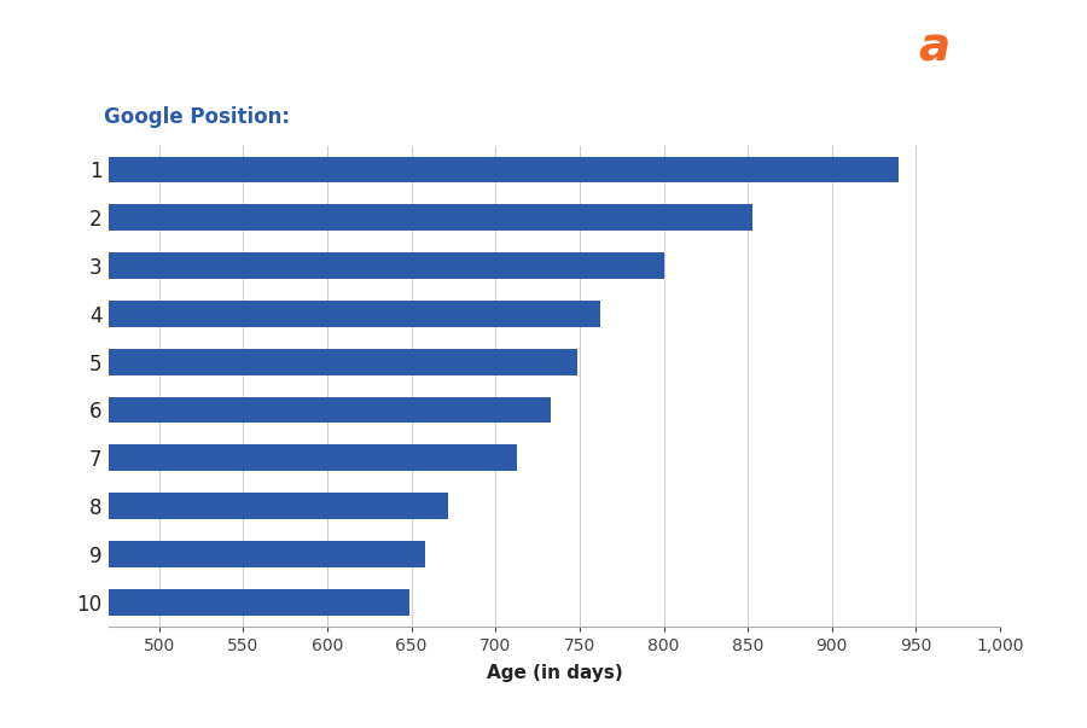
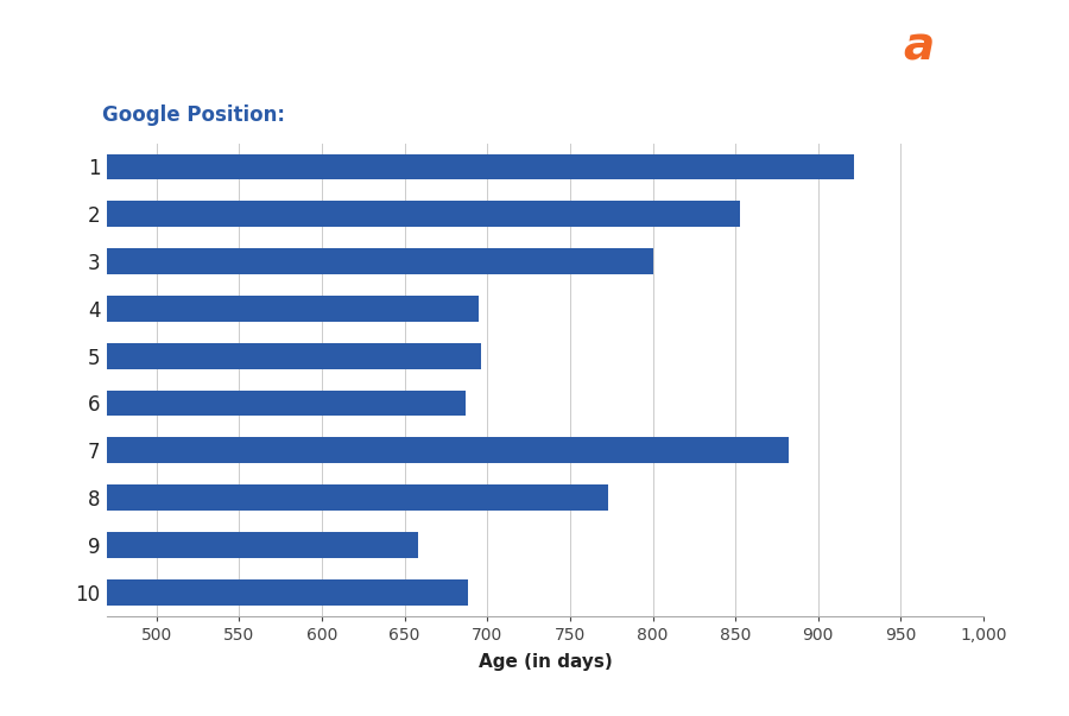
1: 940 -> 922
4: 762 -> 695
5: 749 -> 696
6: 733 -> 687
7: 713 -> 882
8: 672 -> 773
10: 649 -> 688
